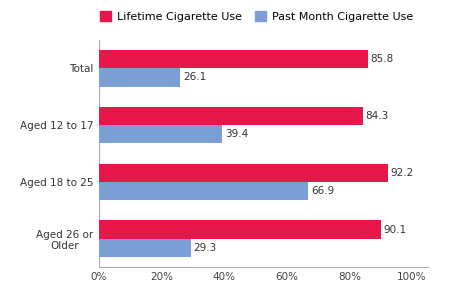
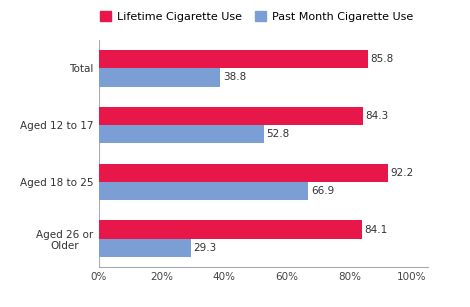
Past Month Cigarette Use/Total: 26.1 -> 38.8
Past Month Cigarette Use/Aged 12 to 17: 39.4 -> 52.8
Lifetime Cigarette Use/Aged 26 or Older: 90.1 -> 84.1
